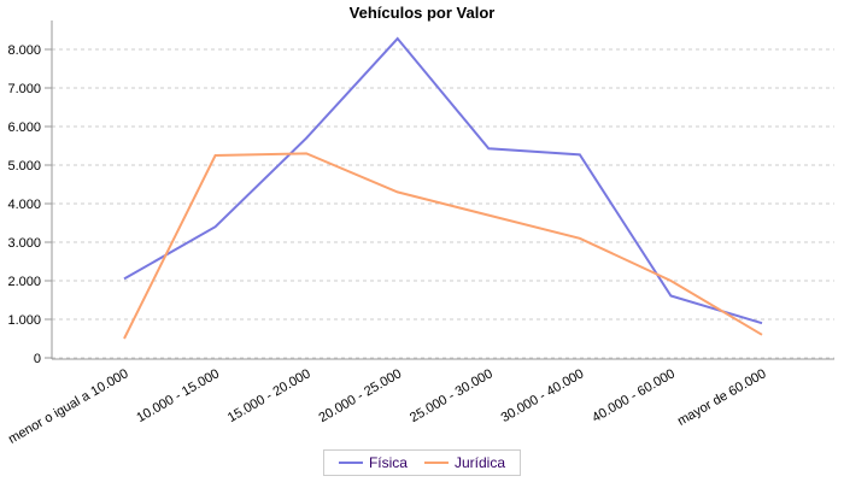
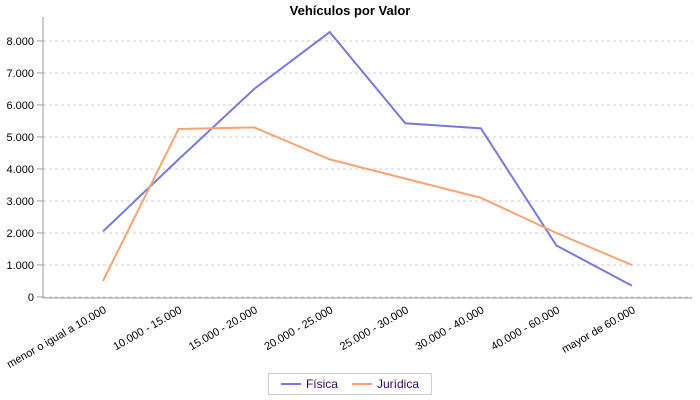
Física/10.000 - 15.000: 3400 -> 4300
Física/15.000 - 20.000: 5700 -> 6500
Física/mayor de 60.000: 900 -> 400
Jurídica/mayor de 60.000: 600 -> 1000
